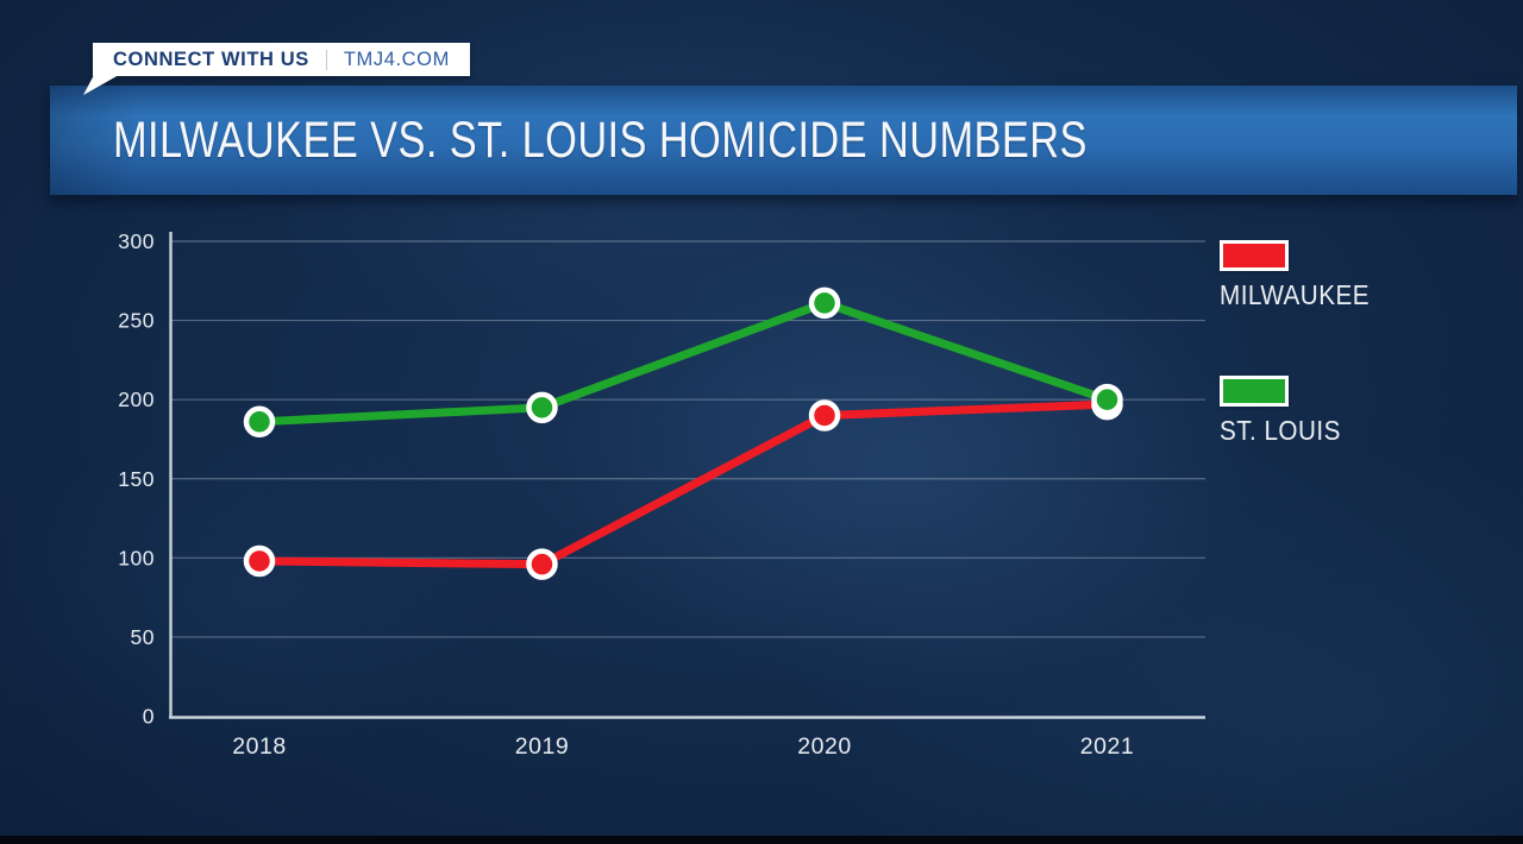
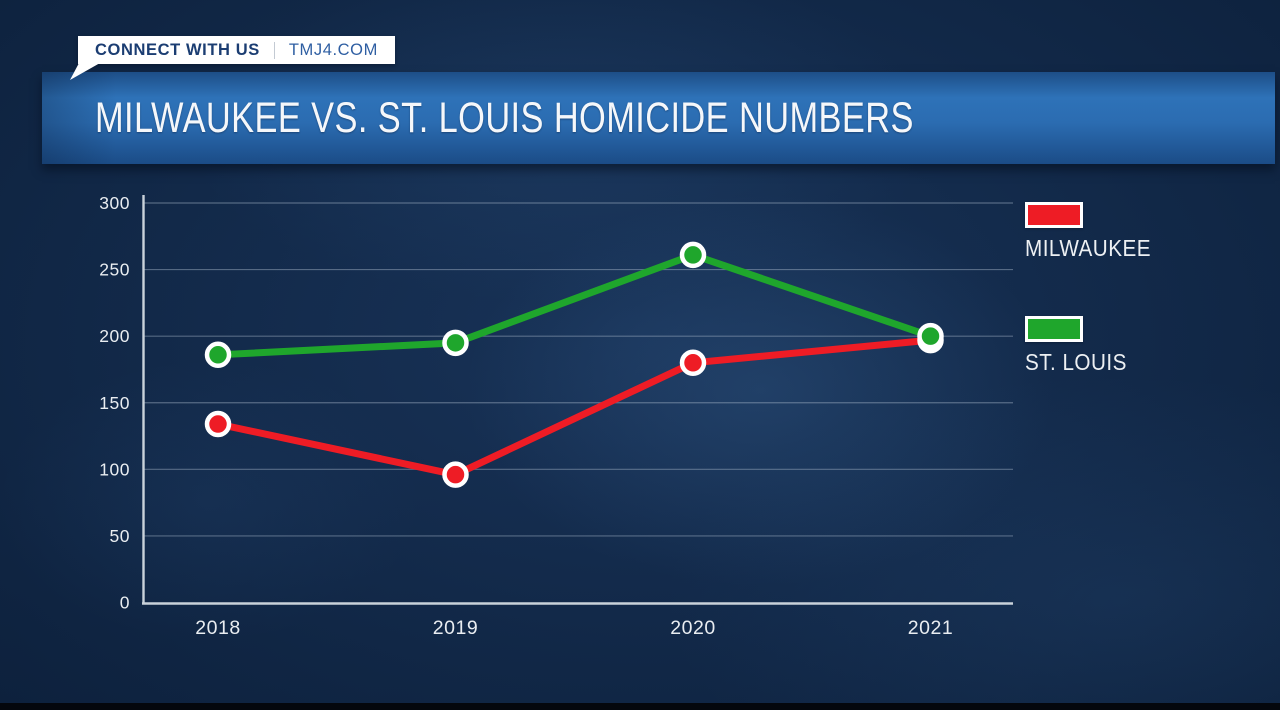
MILWAUKEE/2018: 98 -> 134
MILWAUKEE/2020: 190 -> 180
